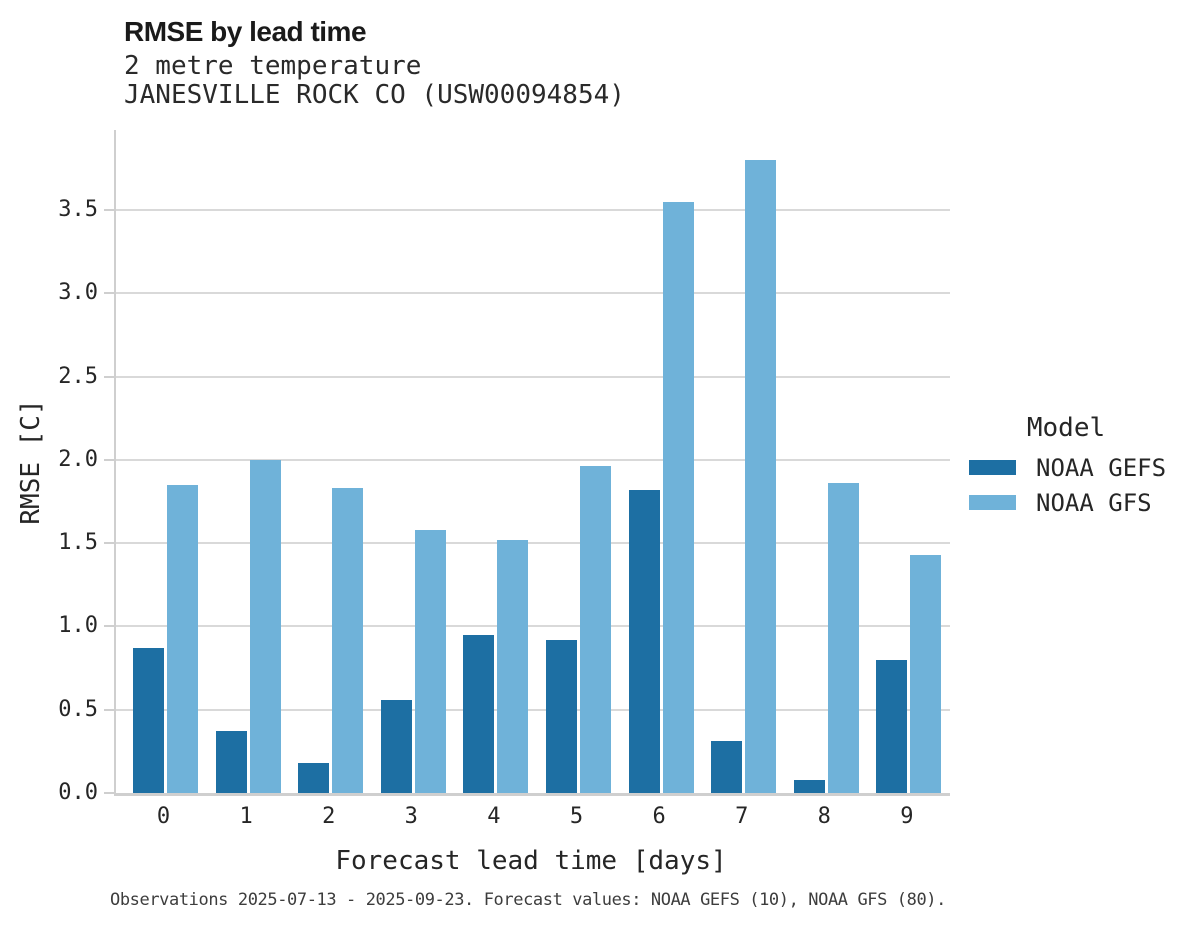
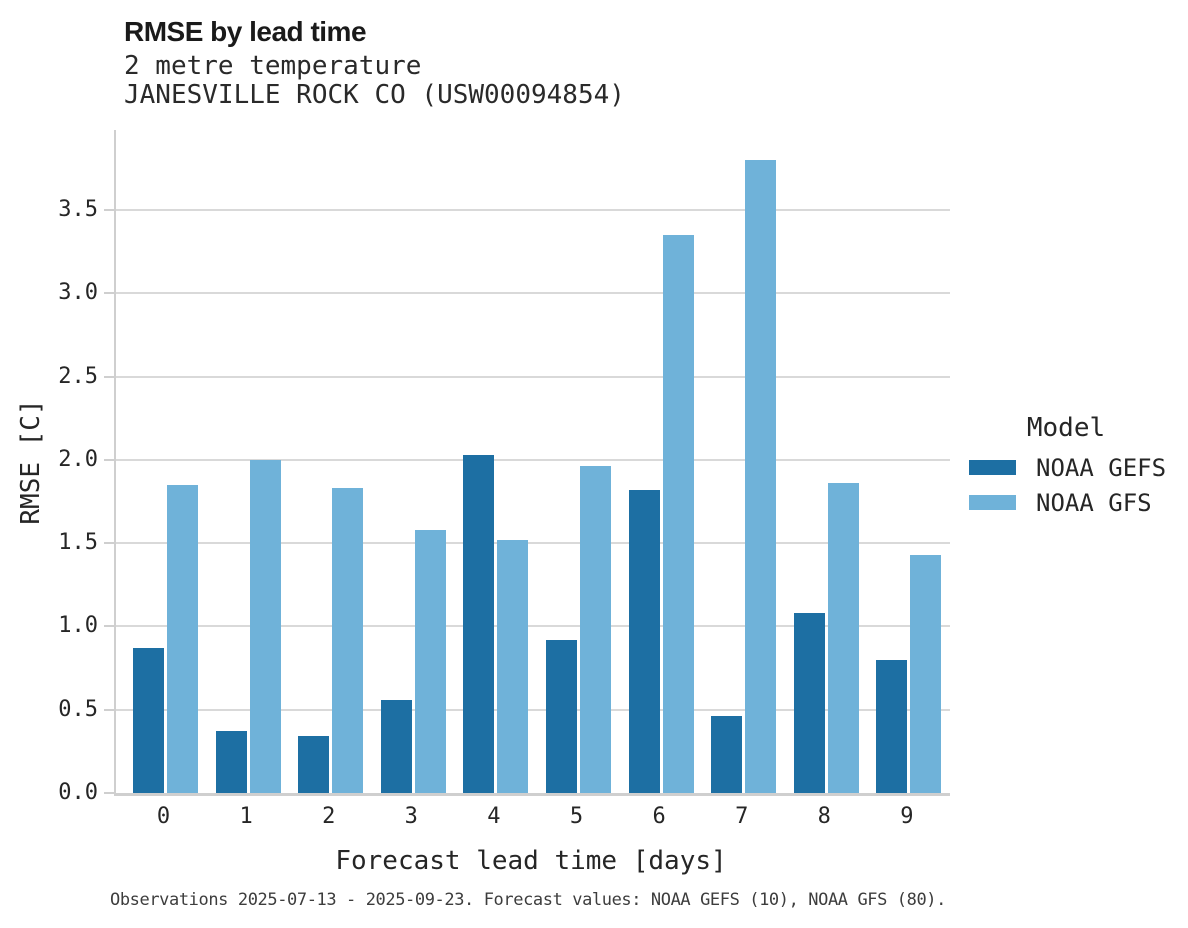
NOAA GEFS/2: 0.18 -> 0.34
NOAA GEFS/4: 0.95 -> 2.03
NOAA GFS/6: 3.55 -> 3.35
NOAA GEFS/7: 0.31 -> 0.46
NOAA GEFS/8: 0.08 -> 1.08
